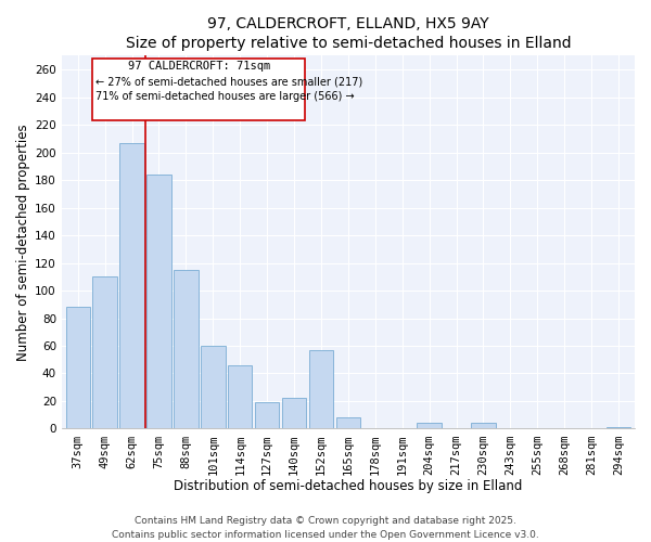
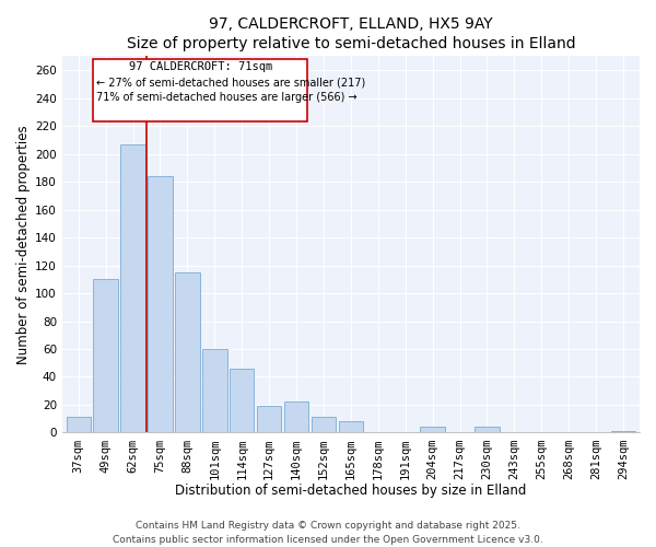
37sqm: 88 -> 11
152sqm: 57 -> 11
